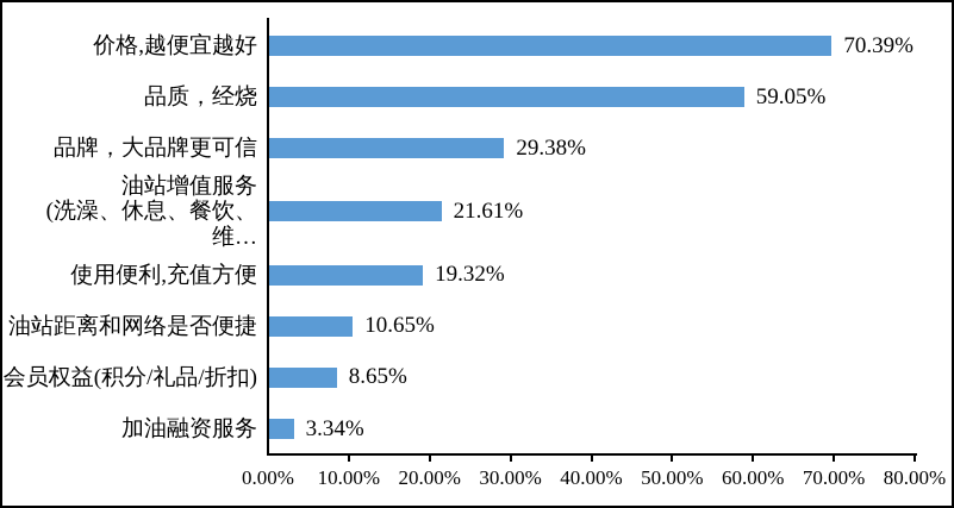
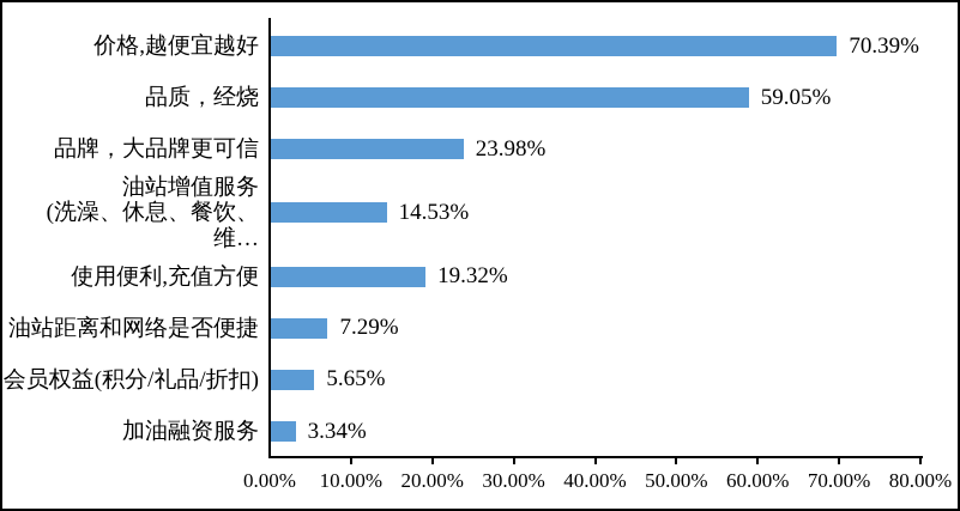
品牌，大品牌更可信: 29.38% -> 23.98%
油站增值服务 (洗澡、休息、餐饮、维…: 21.61% -> 14.53%
油站距离和网络是否便捷: 10.65% -> 7.29%
会员权益(积分/礼品/折扣): 8.65% -> 5.65%
